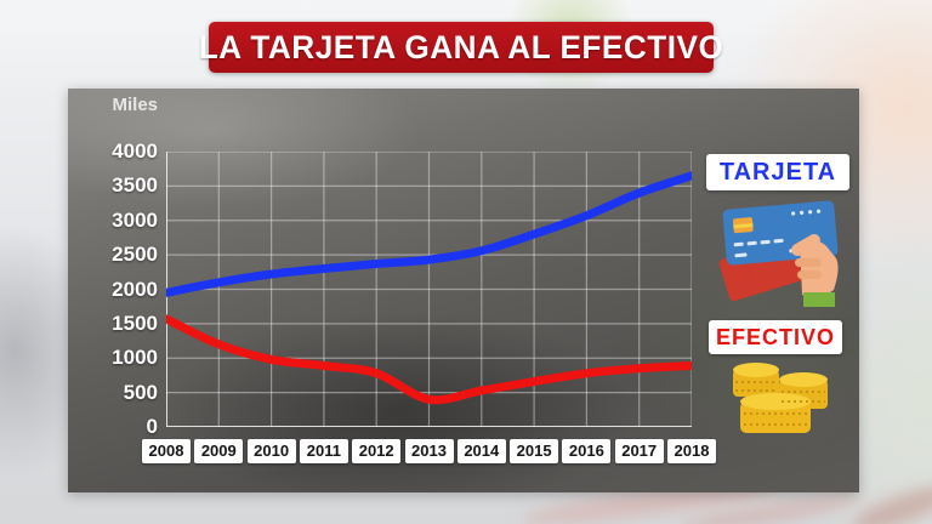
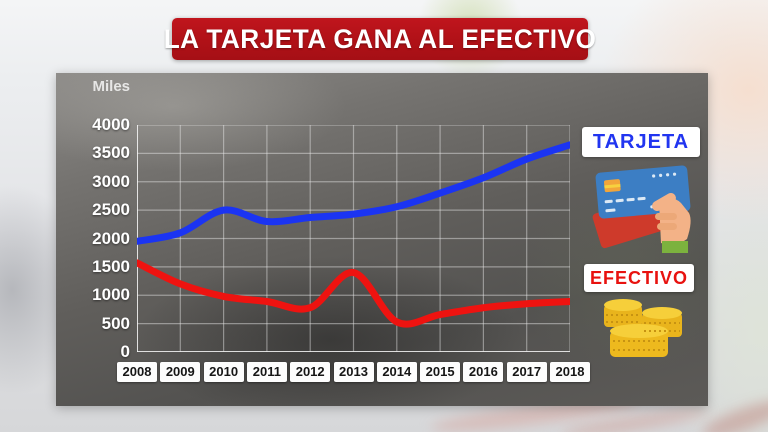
TARJETA/2010: 2200 -> 2500
EFECTIVO/2013: 400 -> 1400
